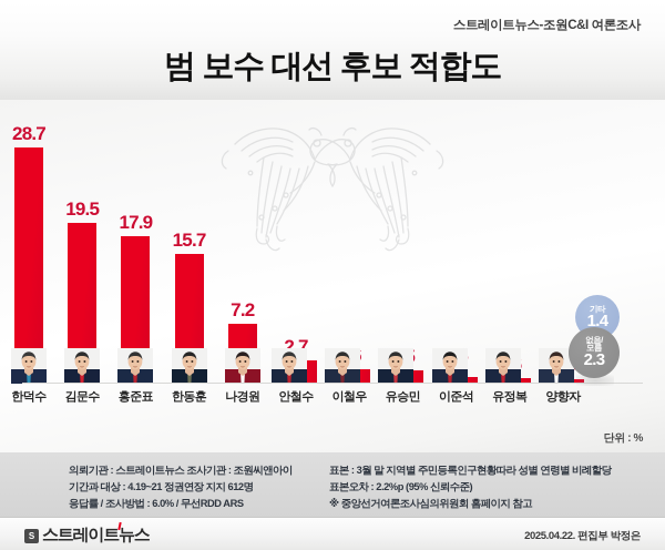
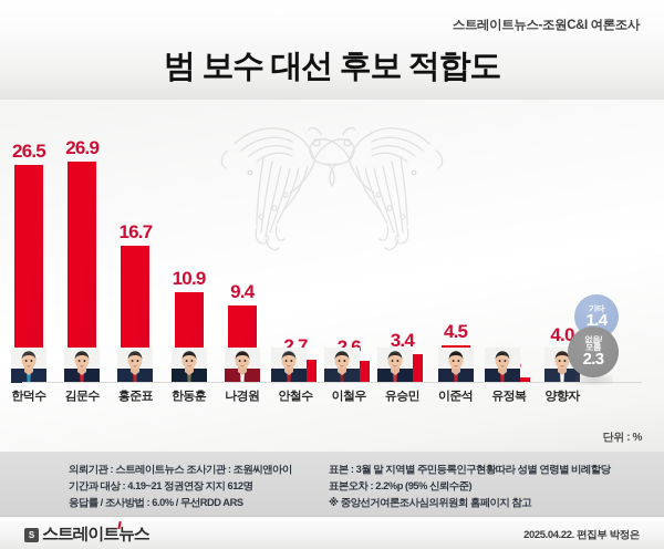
한덕수: 28.7 -> 26.5
김문수: 19.5 -> 26.9
홍준표: 17.9 -> 16.7
한동훈: 15.7 -> 10.9
나경원: 7.2 -> 9.4
이철우: 1.6 -> 2.6
유승민: 1.5 -> 3.4
이준석: 0.7 -> 4.5
양향자: 0.3 -> 4.0
